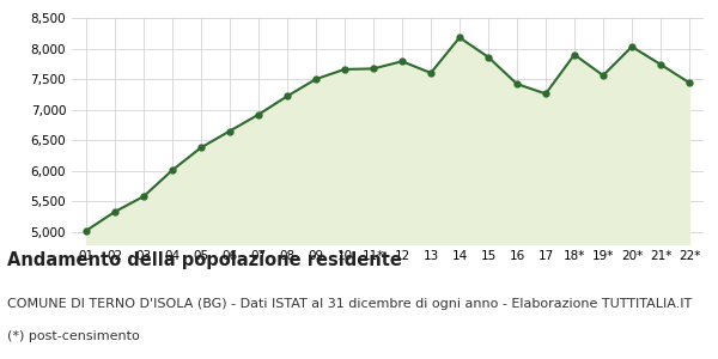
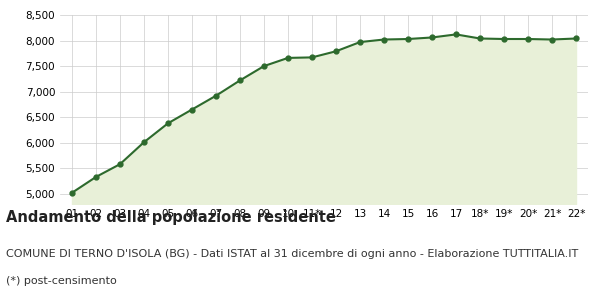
13: 7,600 -> 7,970
14: 8,180 -> 8,020
15: 7,860 -> 8,030
16: 7,420 -> 8,060
17: 7,260 -> 8,120
18*: 7,900 -> 8,040
19*: 7,560 -> 8,030
21*: 7,740 -> 8,020
22*: 7,440 -> 8,040
